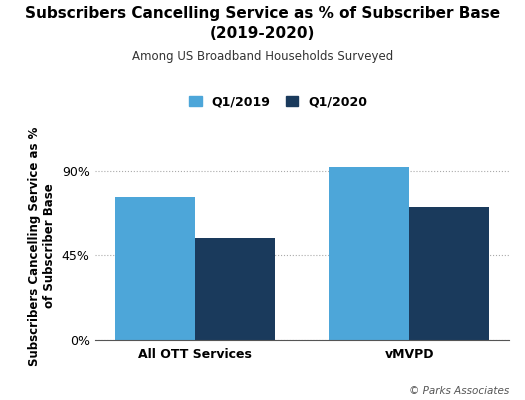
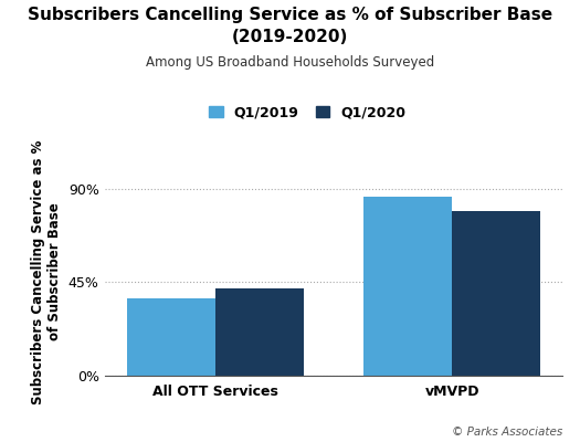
Q1/2019/All OTT Services: 76% -> 37%
Q1/2020/All OTT Services: 54% -> 42%
Q1/2019/vMVPD: 92% -> 86%
Q1/2020/vMVPD: 71% -> 79%
